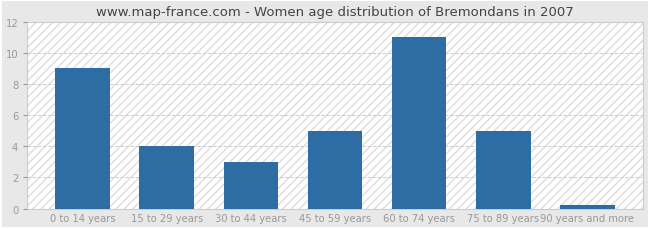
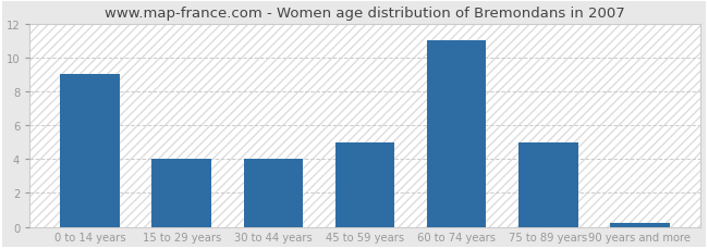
30 to 44 years: 3.0 -> 4.0
